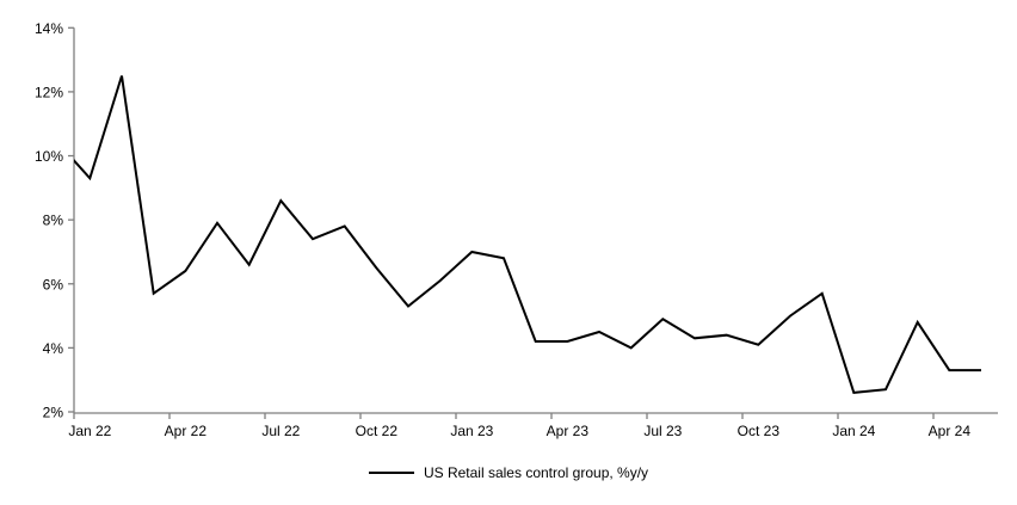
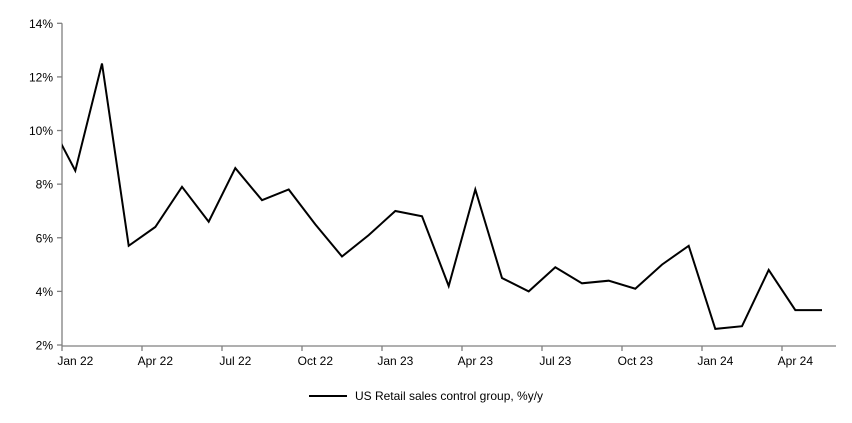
Jan 22: 9.3% -> 8.5%
Apr 23: 4.2% -> 7.8%
